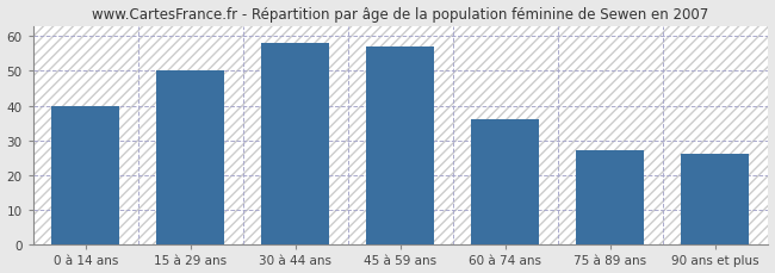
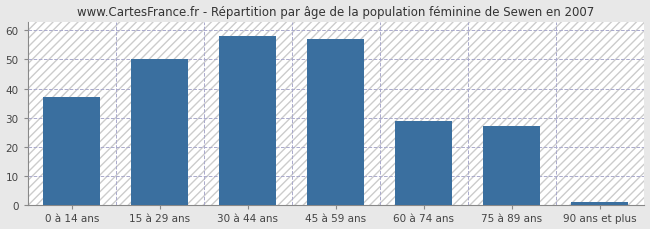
0 à 14 ans: 40 -> 37
60 à 74 ans: 36 -> 29
90 ans et plus: 26 -> 1
